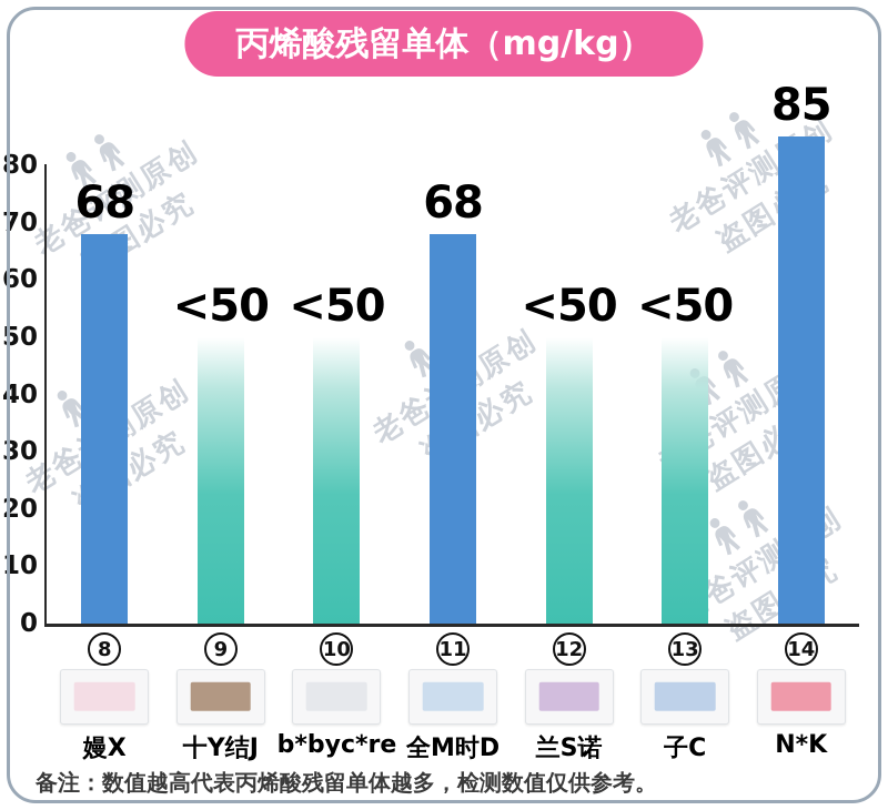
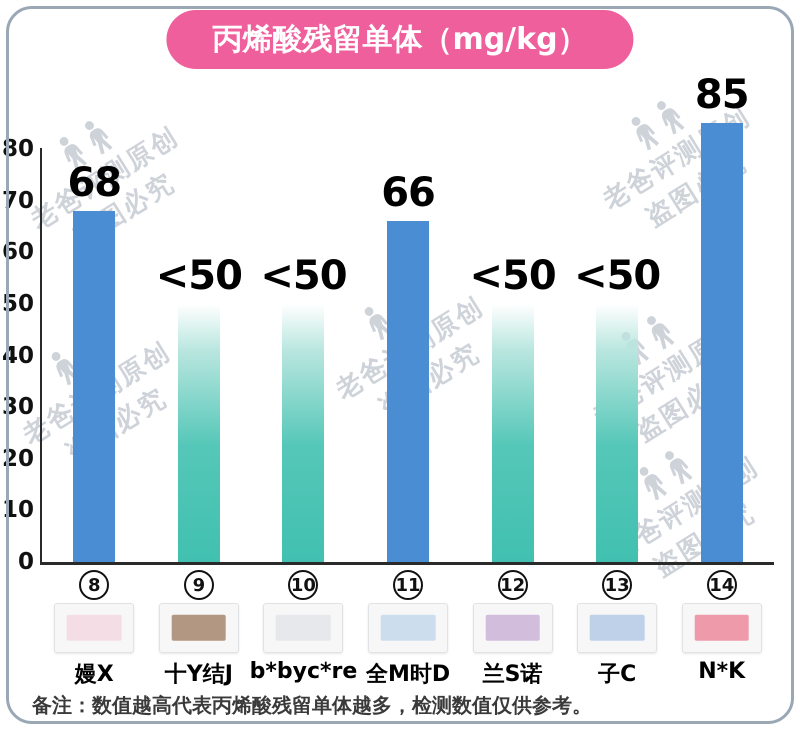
全M时D: 68 -> 66
